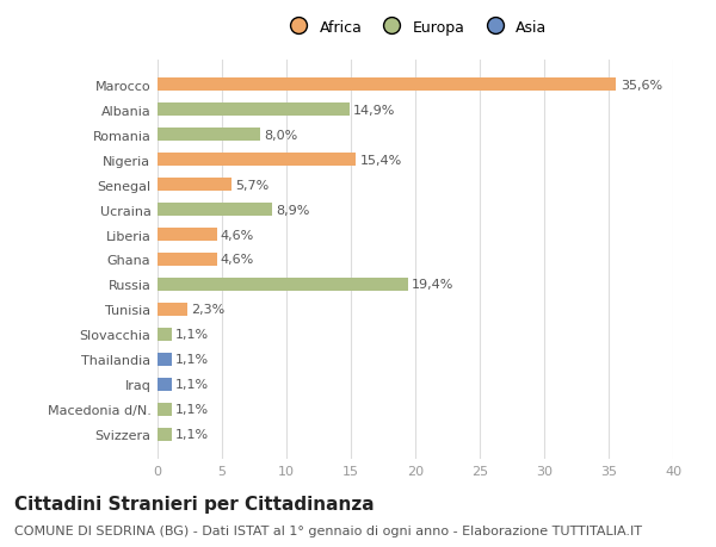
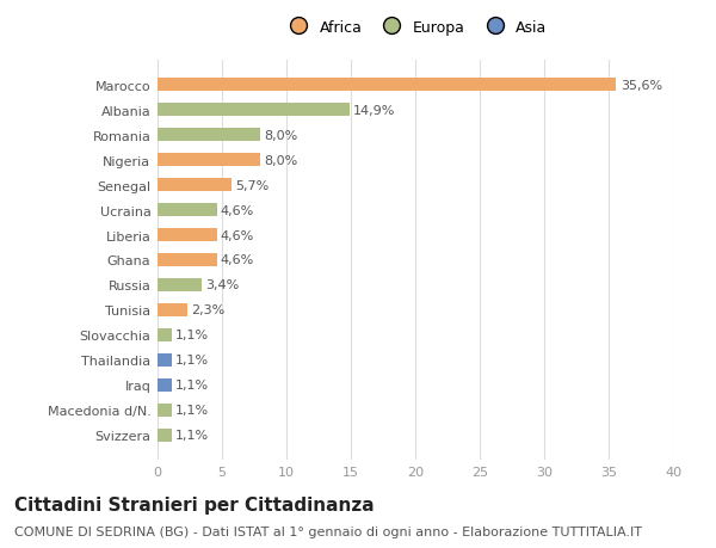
Nigeria: 15,4% -> 8,0%
Ucraina: 8,9% -> 4,6%
Russia: 19,4% -> 3,4%
